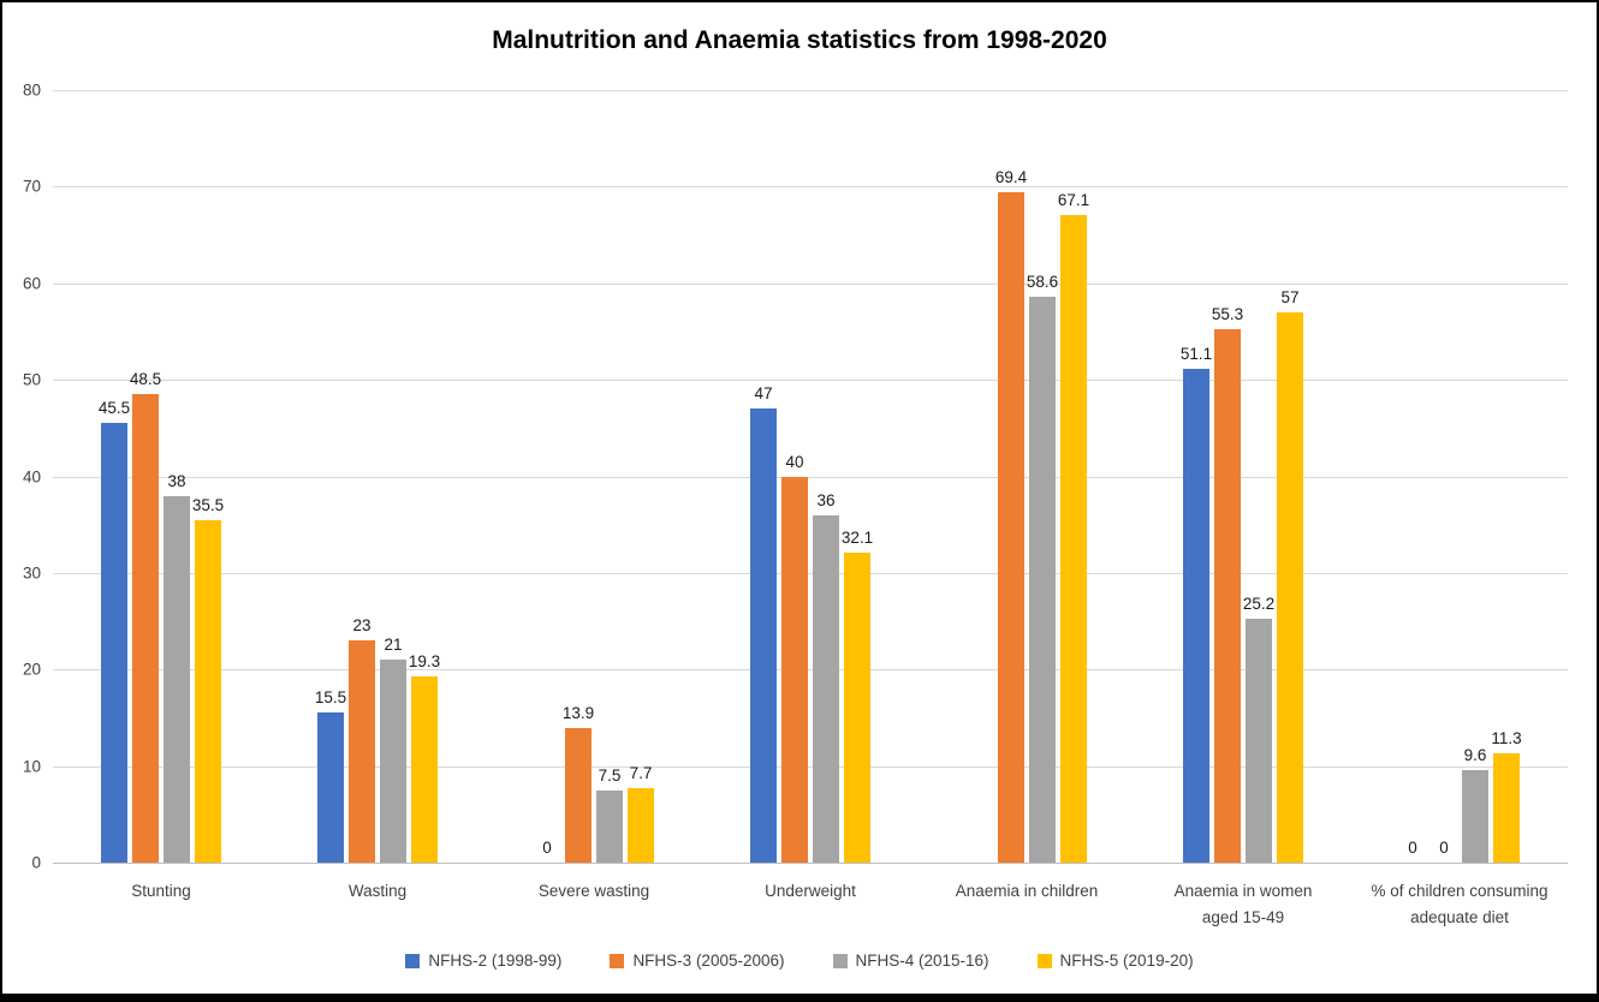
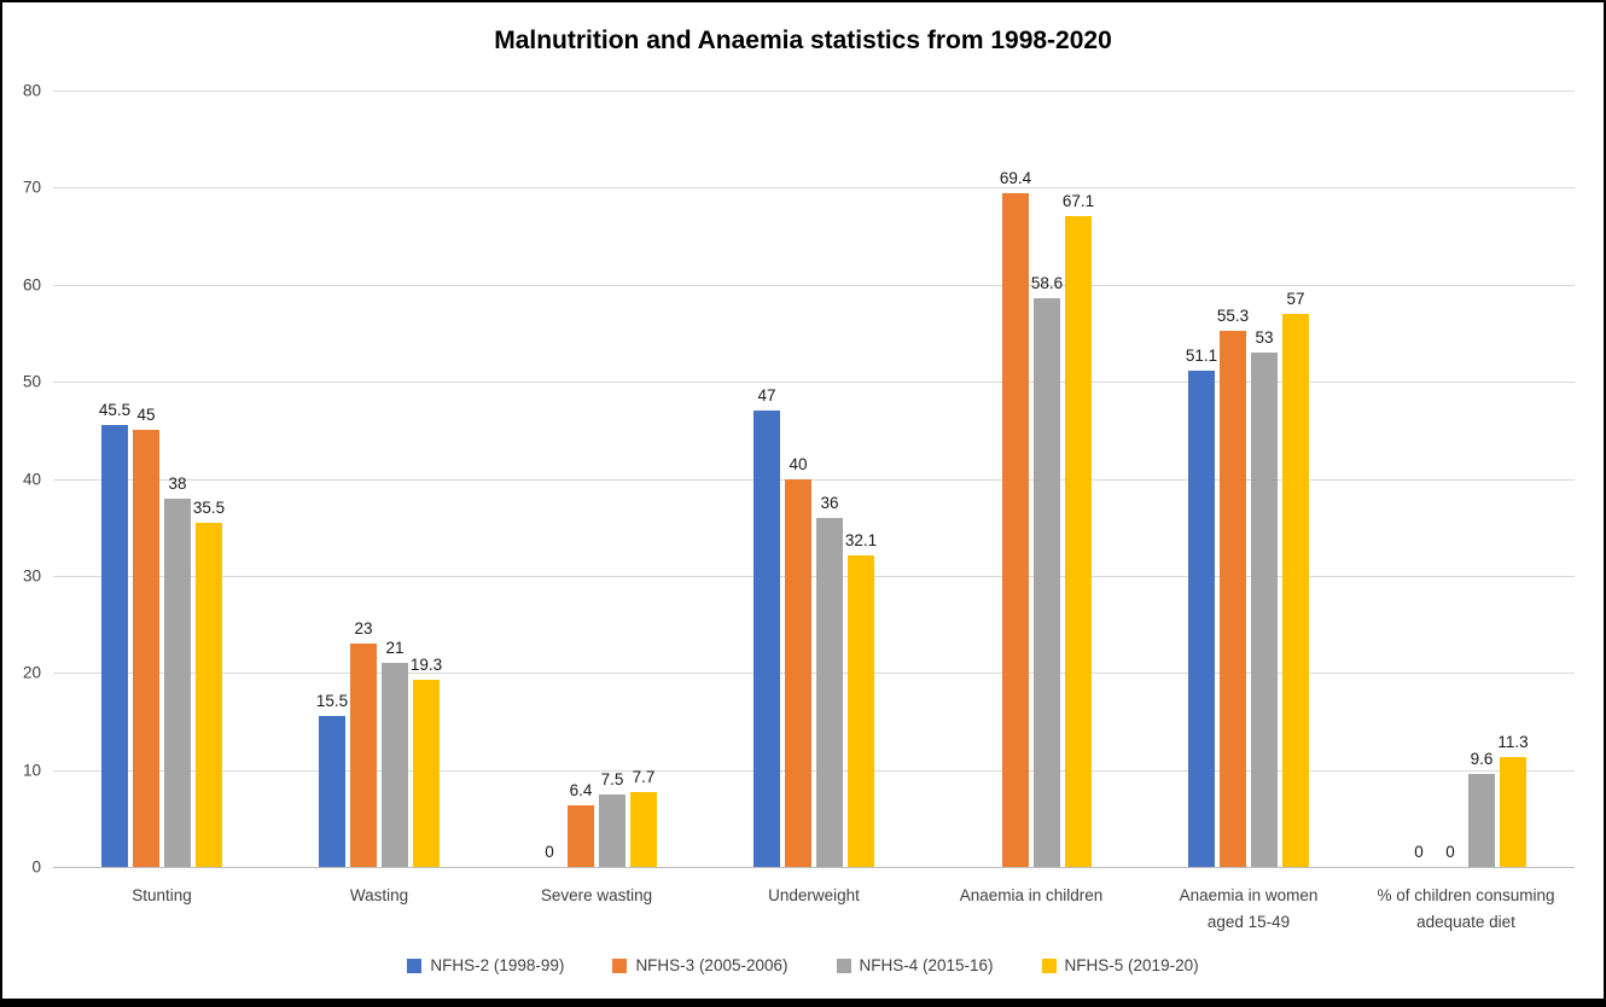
NFHS-3 (2005-2006)/Stunting: 48.5 -> 45
NFHS-3 (2005-2006)/Severe wasting: 13.9 -> 6.4
NFHS-4 (2015-16)/Anaemia in women aged 15-49: 25.2 -> 53
